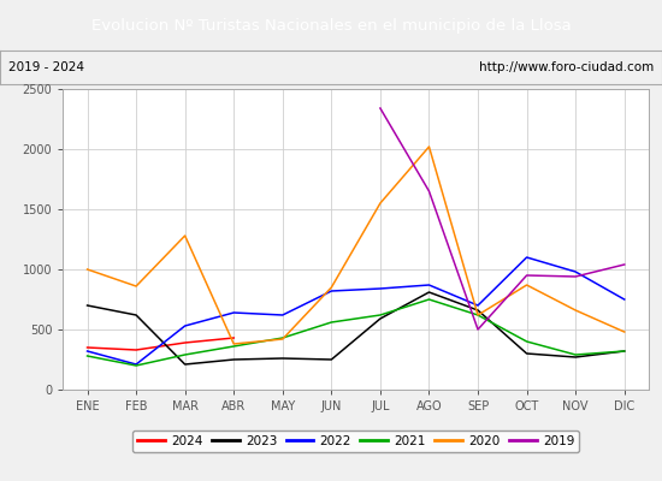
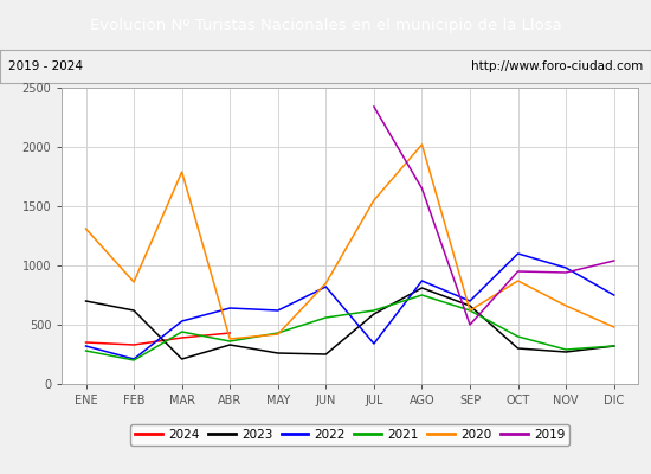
2020/ENE: 1000 -> 1310
2021/MAR: 290 -> 440
2020/MAR: 1280 -> 1790
2023/ABR: 250 -> 330
2022/JUL: 840 -> 340
